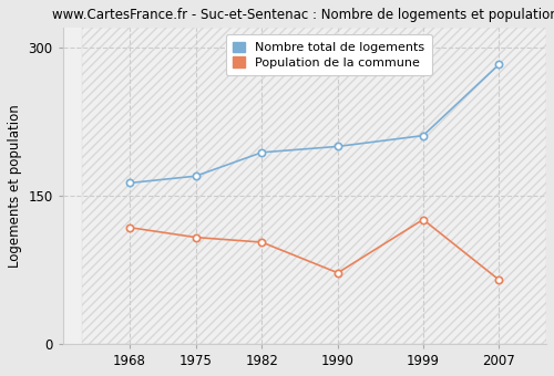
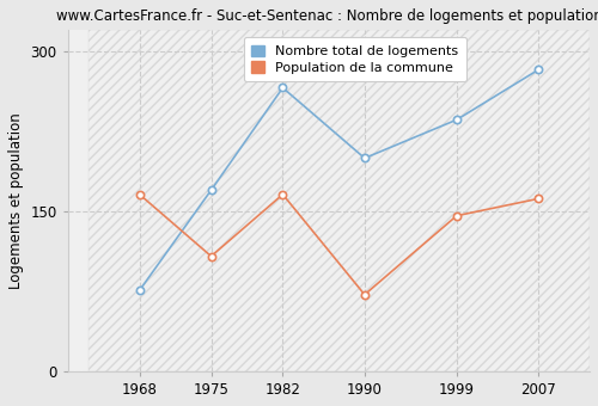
Nombre total de logements/1968: 163 -> 76
Population de la commune/1968: 118 -> 166
Nombre total de logements/1982: 194 -> 266
Population de la commune/1982: 103 -> 166
Nombre total de logements/1999: 211 -> 236
Population de la commune/1999: 126 -> 146
Population de la commune/2007: 65 -> 162
